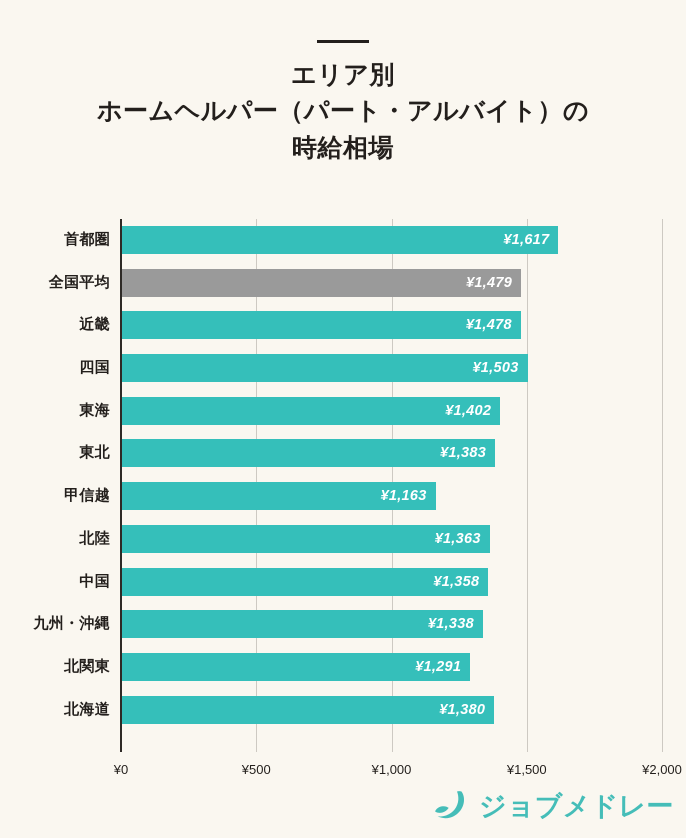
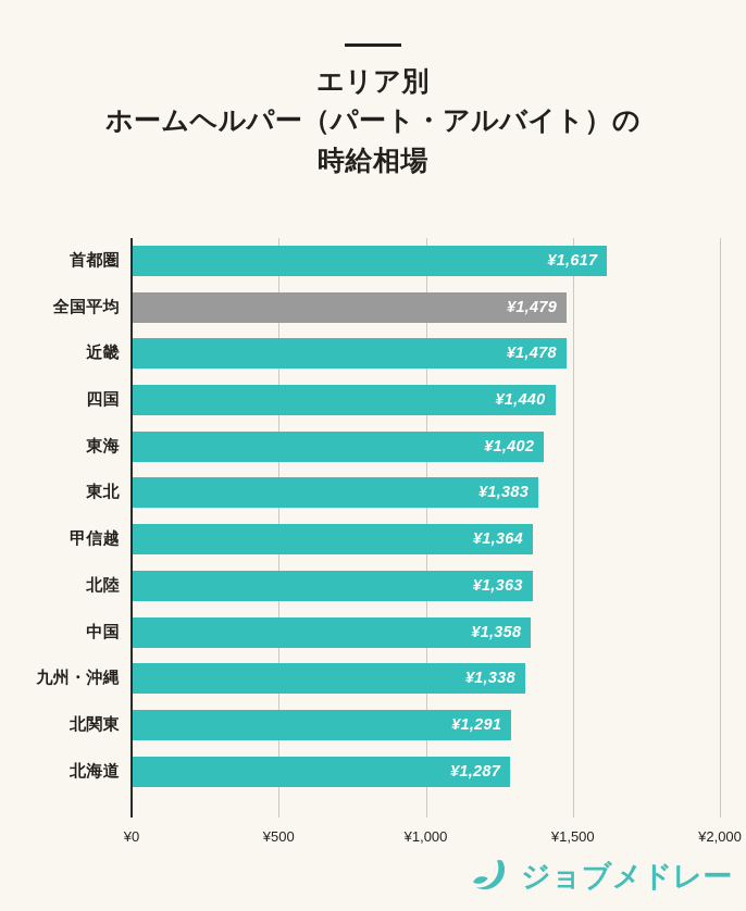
四国: ¥1,503 -> ¥1,440
甲信越: ¥1,163 -> ¥1,364
北海道: ¥1,380 -> ¥1,287
